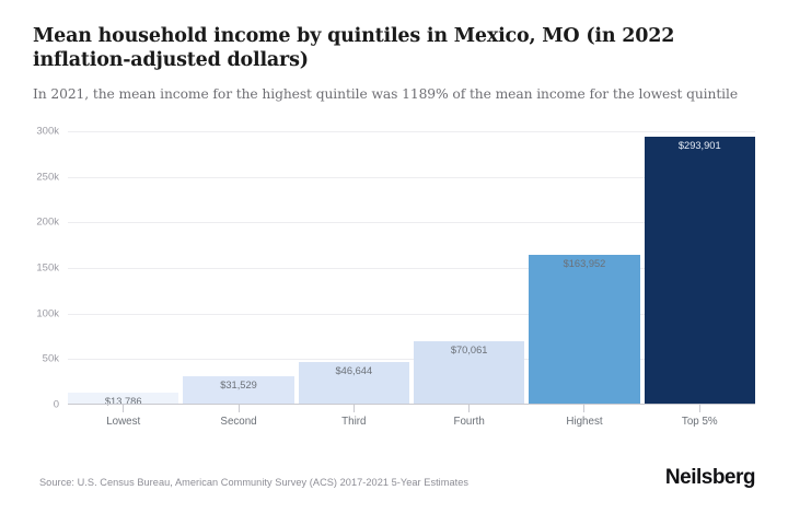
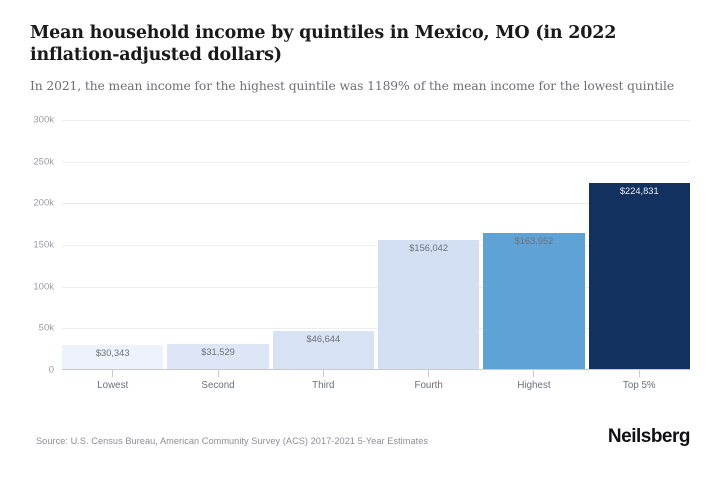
Lowest: $13,786 -> $30,343
Fourth: $70,061 -> $156,042
Top 5%: $293,901 -> $224,831
